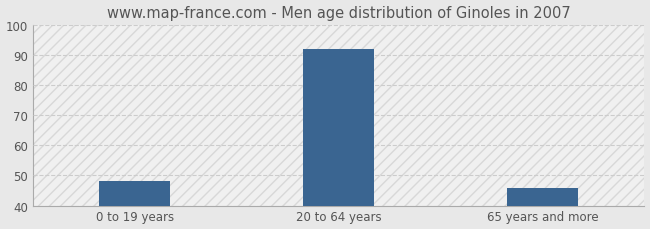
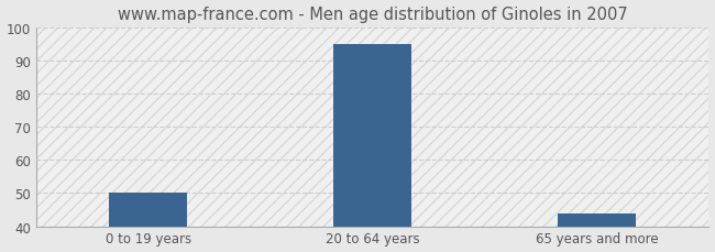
0 to 19 years: 48 -> 50
20 to 64 years: 92 -> 95
65 years and more: 46 -> 44
